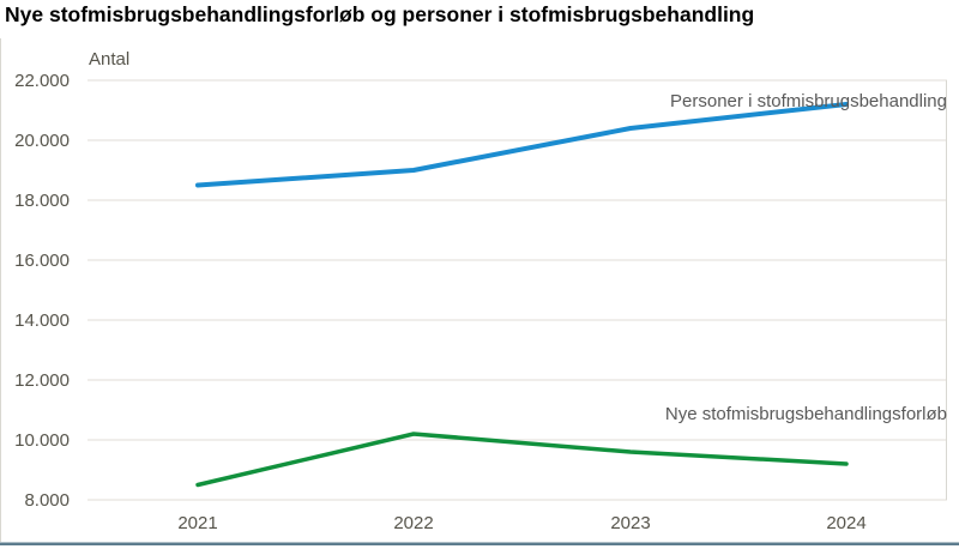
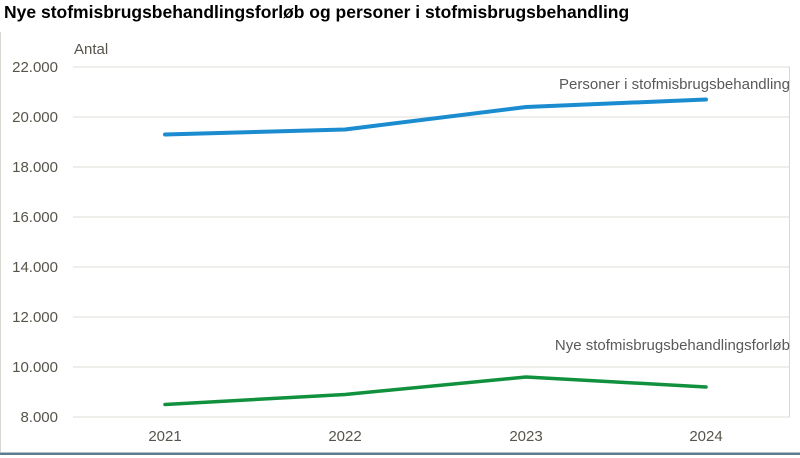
Personer i stofmisbrugsbehandling/2021: 18500 -> 19300
Personer i stofmisbrugsbehandling/2022: 19000 -> 19500
Nye stofmisbrugsbehandlingsforløb/2022: 10200 -> 8900
Personer i stofmisbrugsbehandling/2024: 21200 -> 20700
